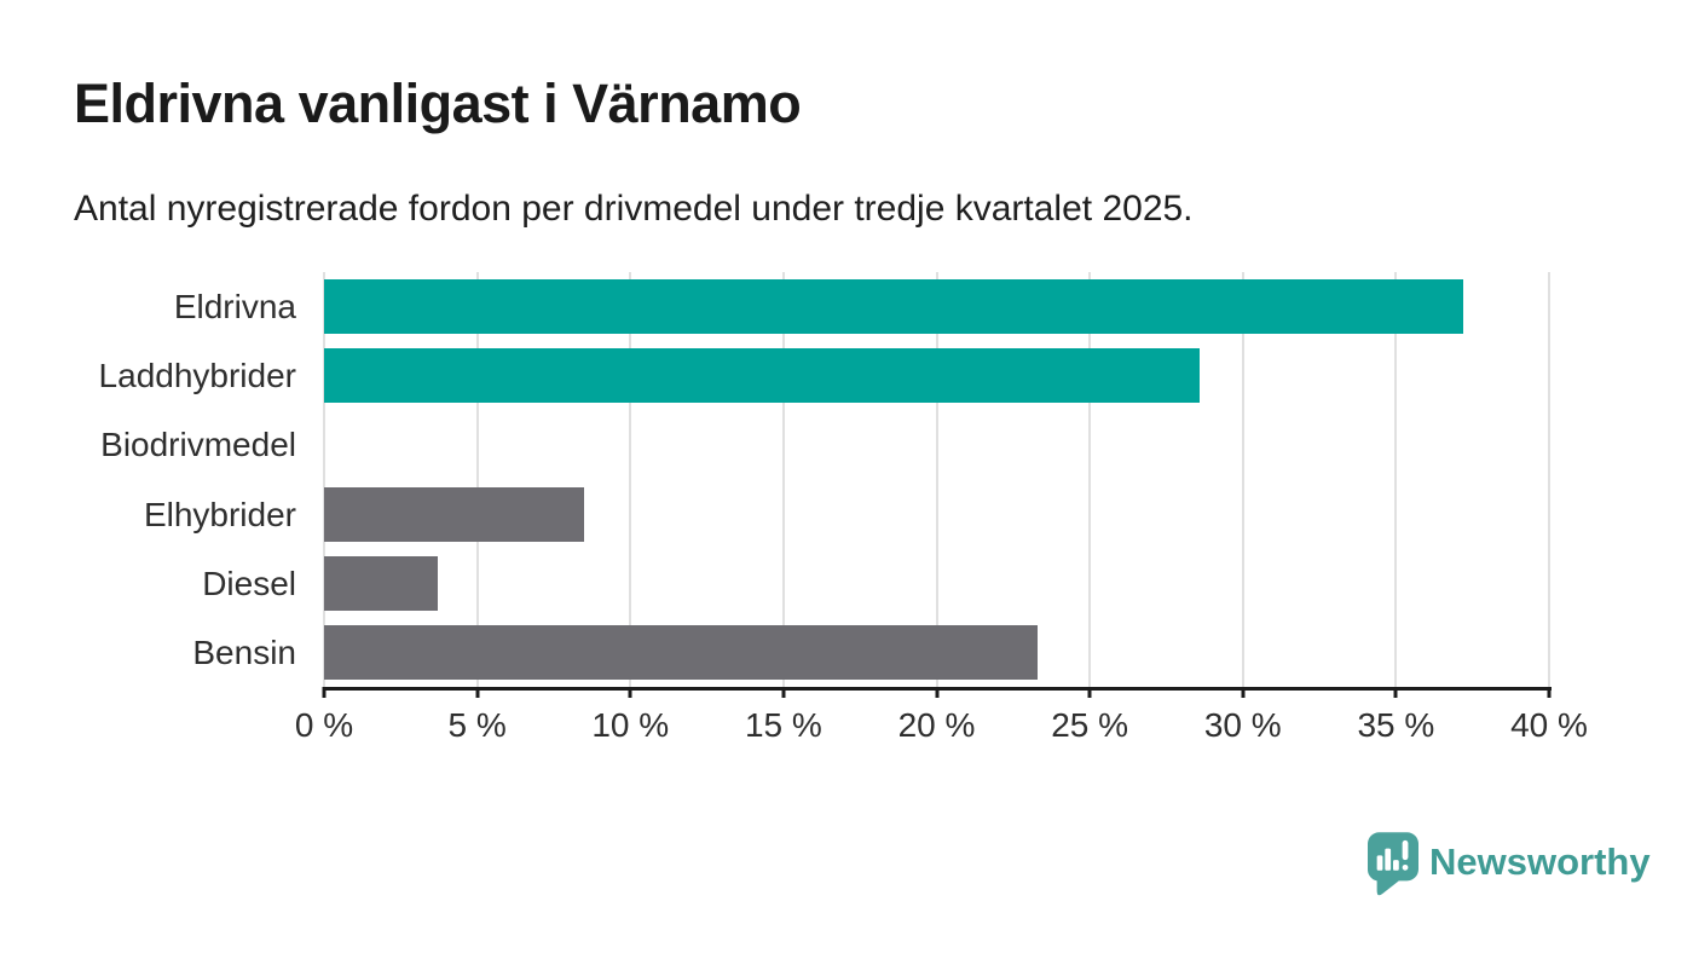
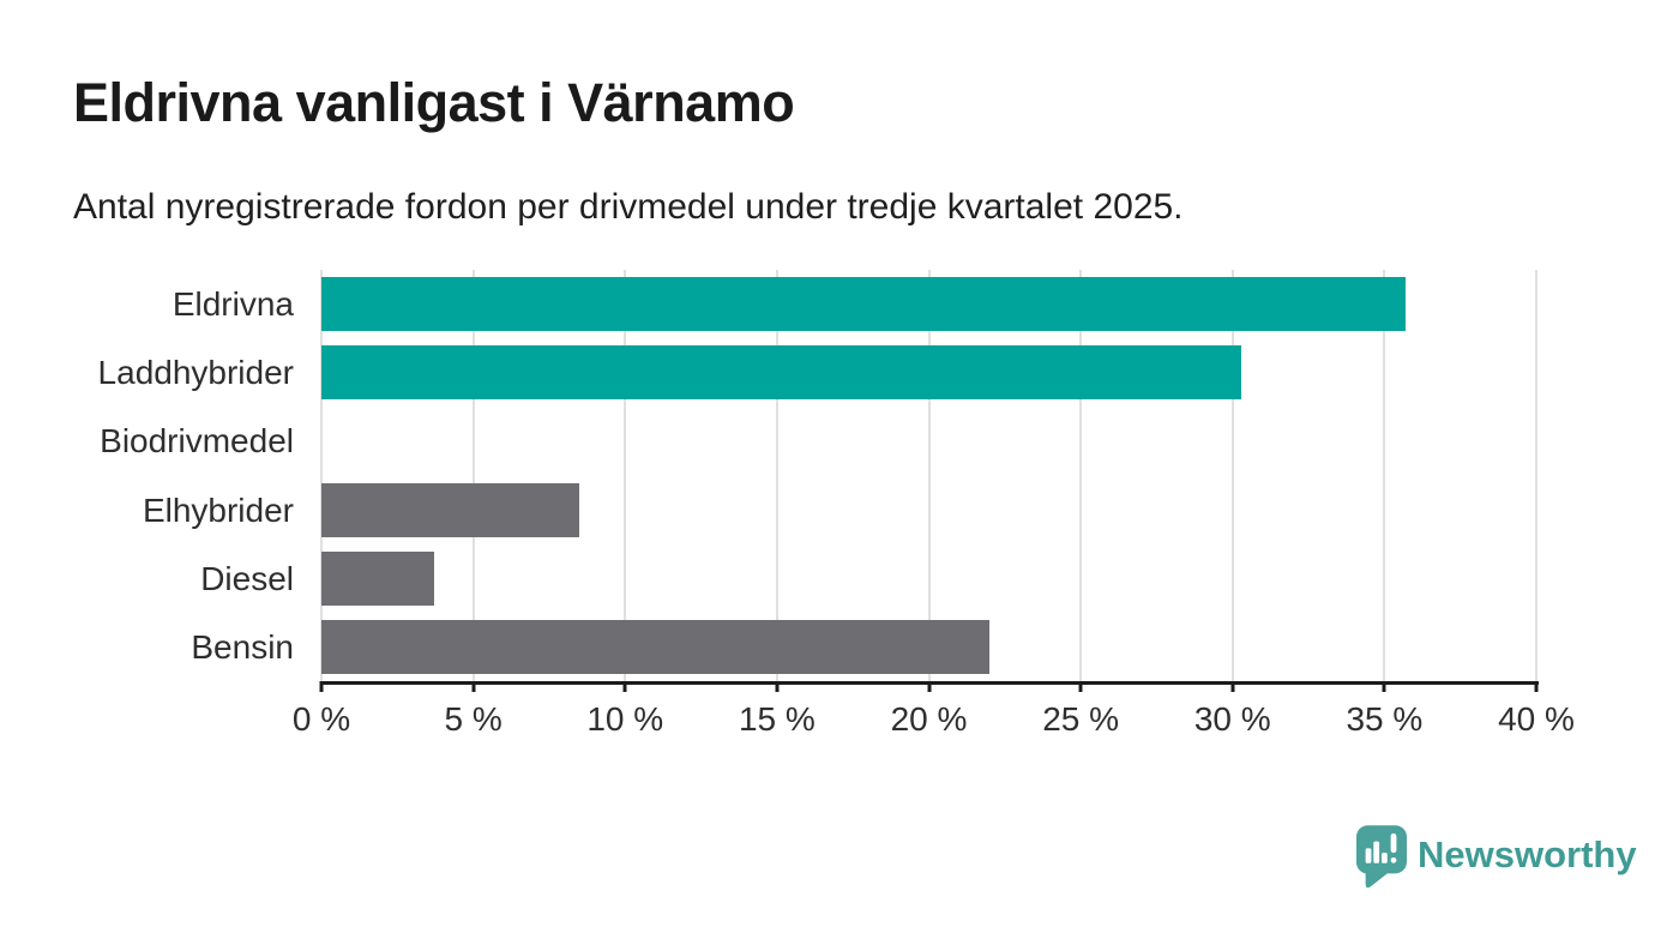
Eldrivna: 37.2% -> 35.7%
Laddhybrider: 28.6% -> 30.3%
Bensin: 23.3% -> 22.0%
